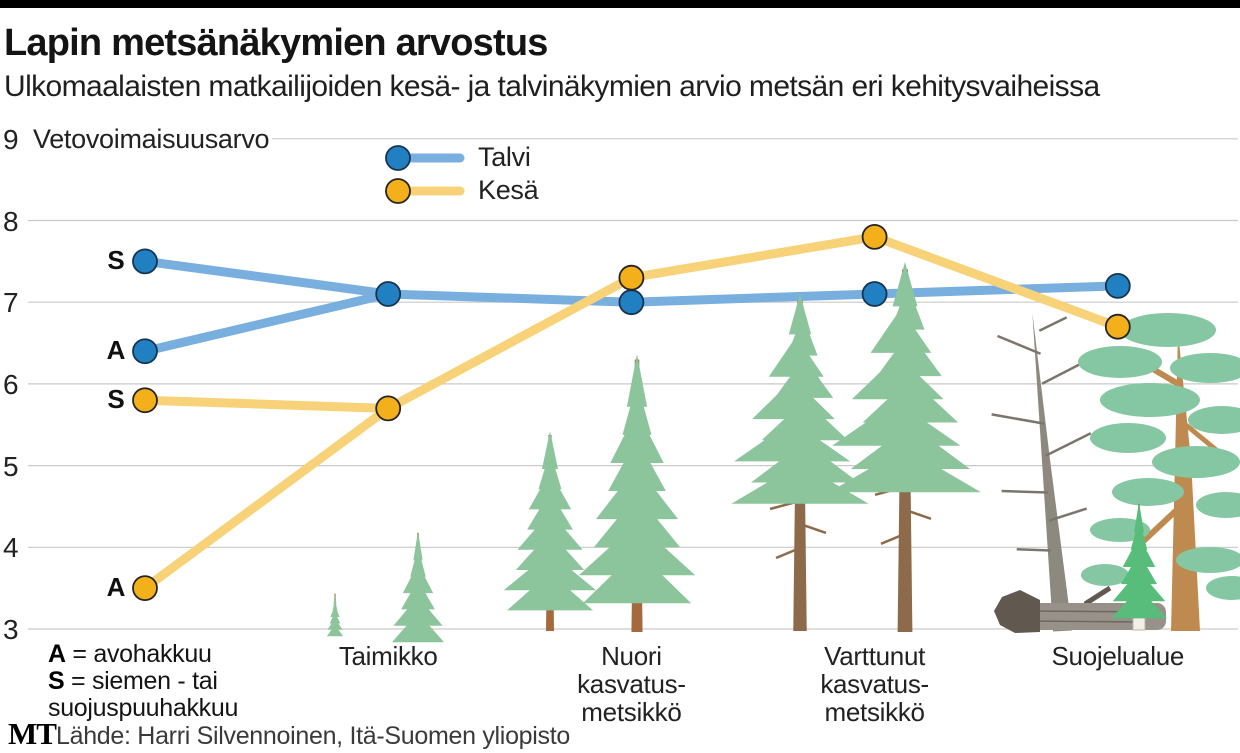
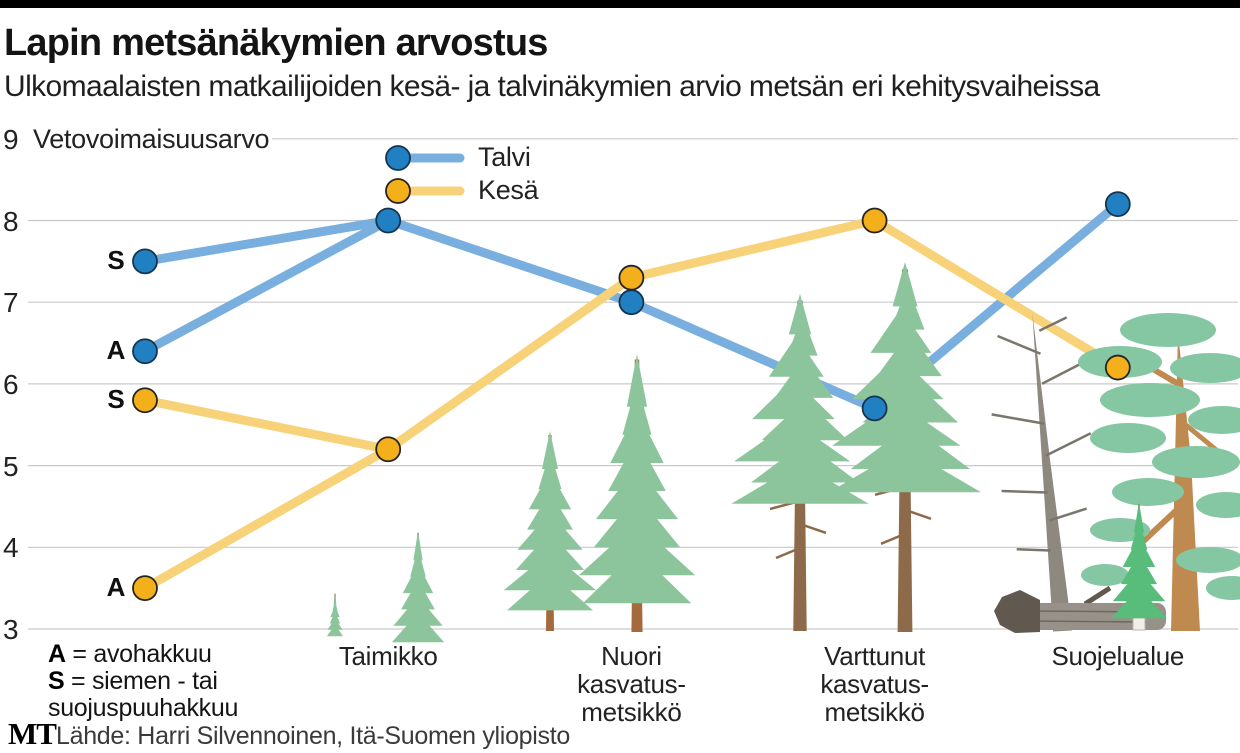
Talvi/Taimikko: 7.1 -> 8.0
Kesä/Taimikko: 5.7 -> 5.2
Talvi/Varttunut kasvatus- metsikkö: 7.1 -> 5.7
Kesä/Varttunut kasvatus- metsikkö: 7.8 -> 8.0
Talvi/Suojelualue: 7.2 -> 8.2
Kesä/Suojelualue: 6.7 -> 6.2
